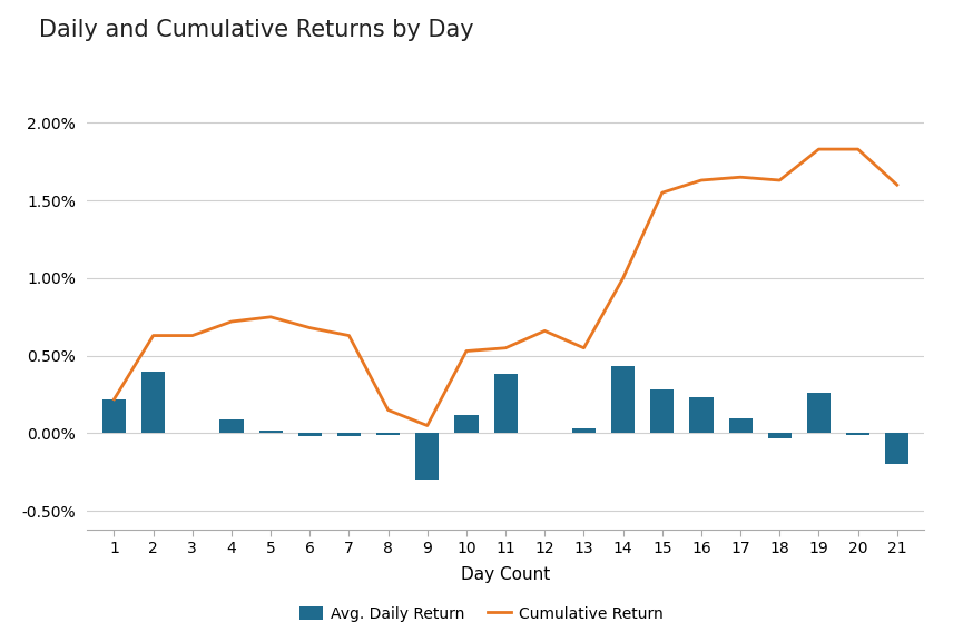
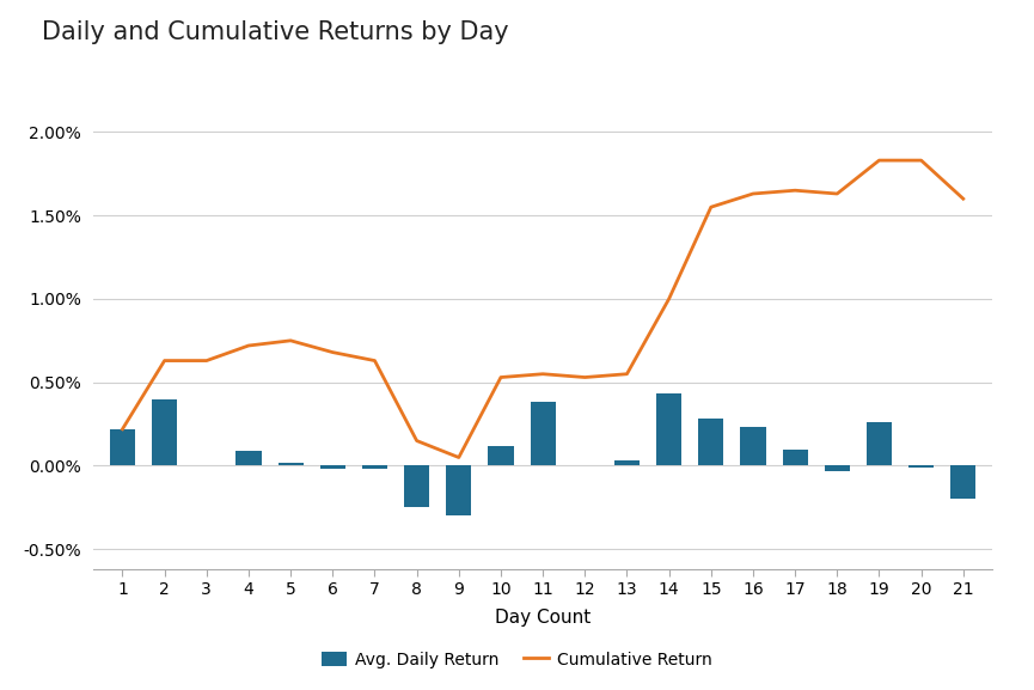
Avg. Daily Return/8: -0.01% -> -0.25%
Cumulative Return/12: 0.66% -> 0.53%
